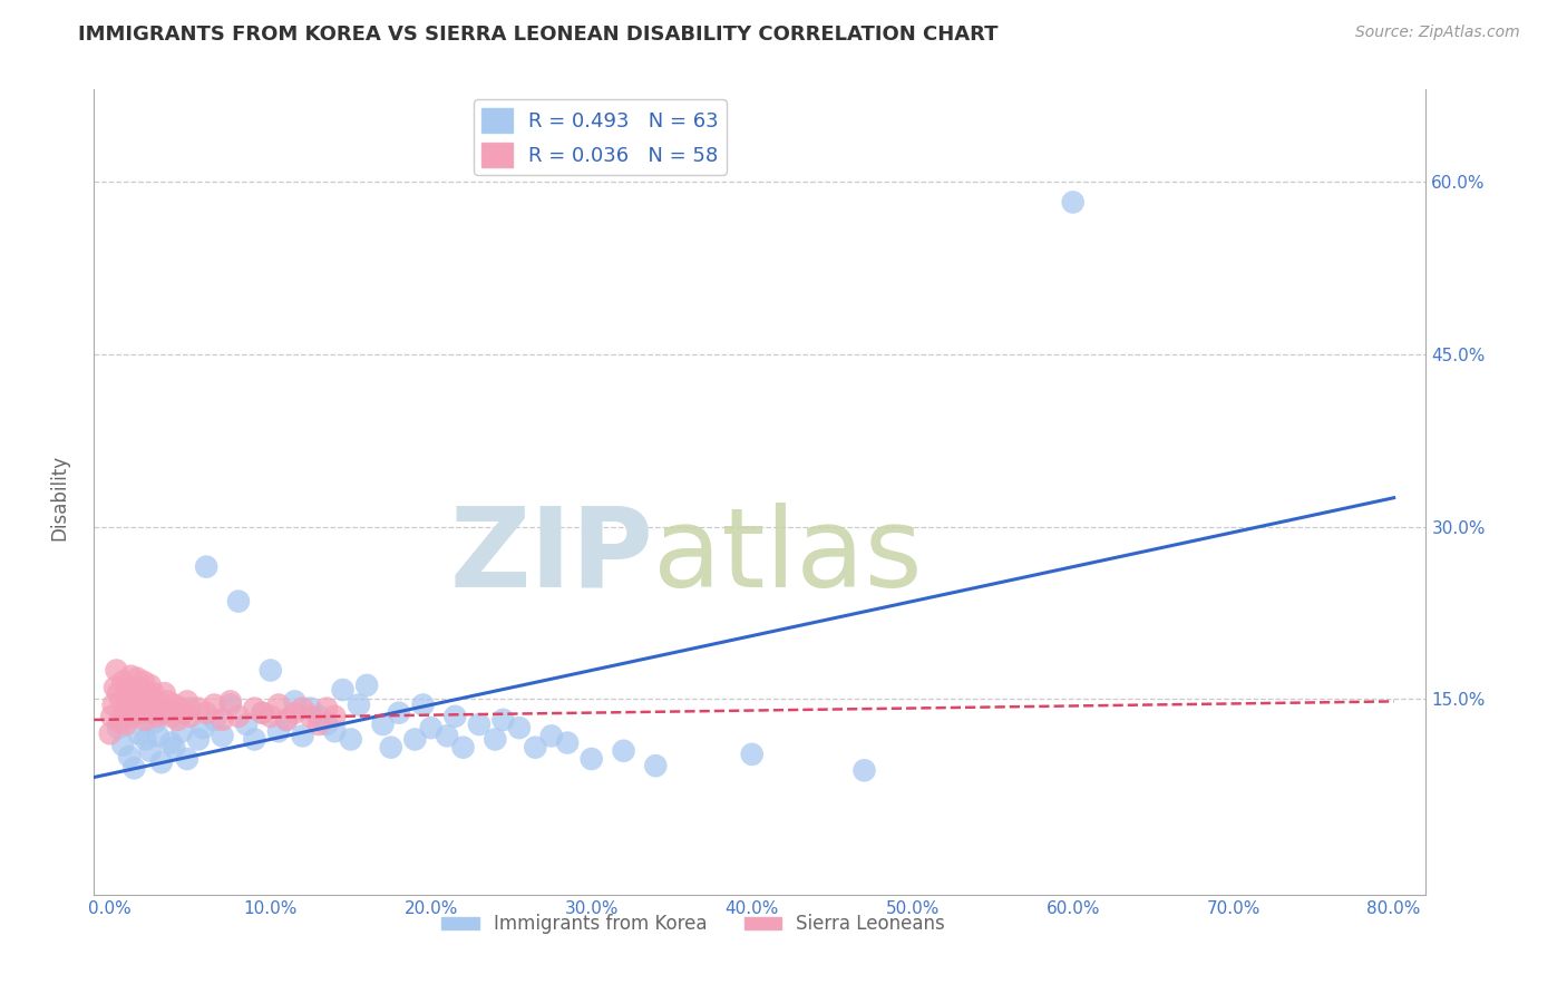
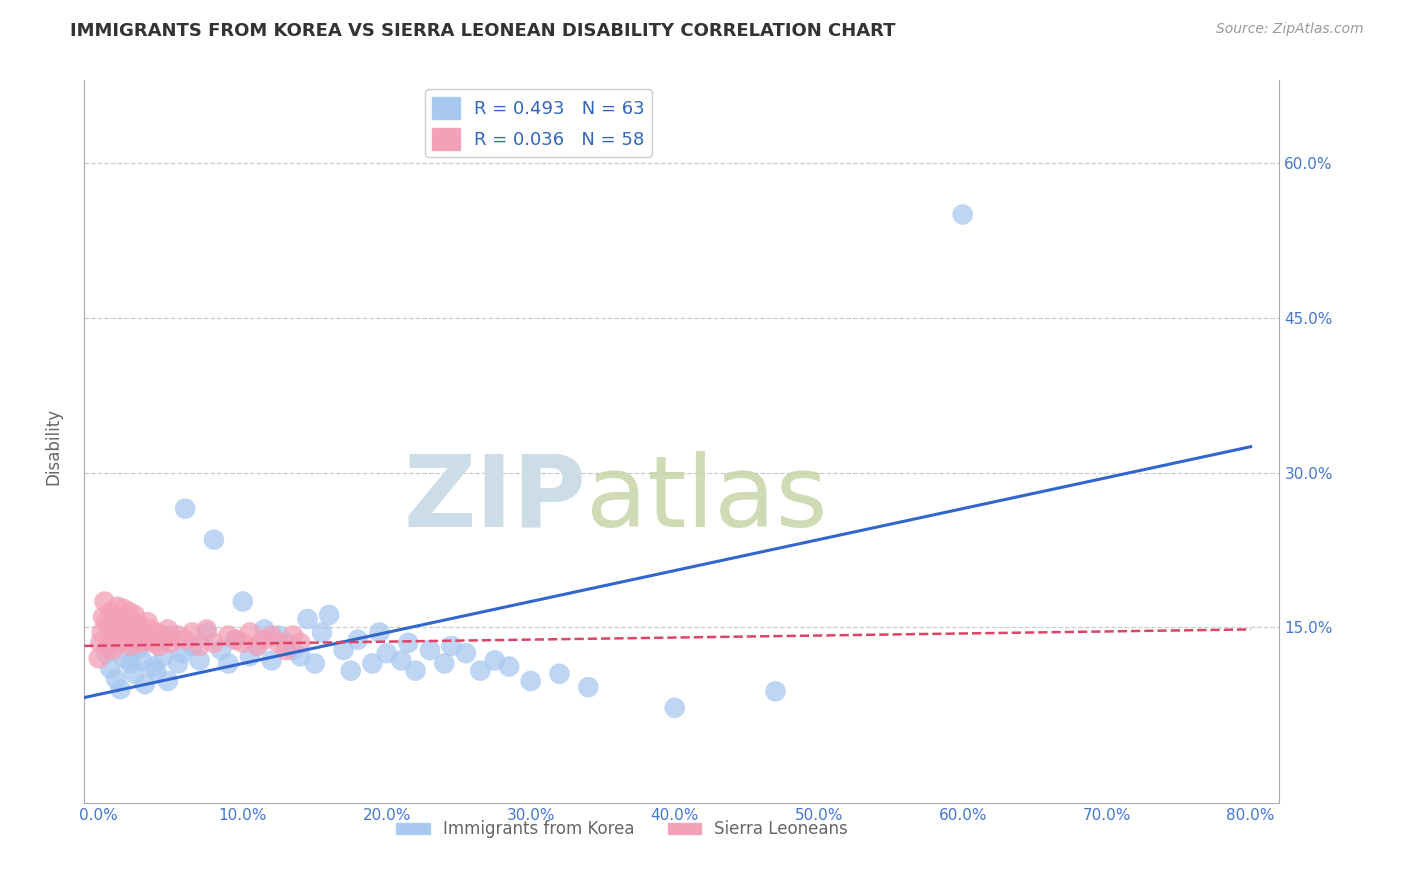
Immigrants from Korea/40.0%: 10.2% -> 7.2%
Immigrants from Korea/60.0%: 58.2% -> 55.0%
